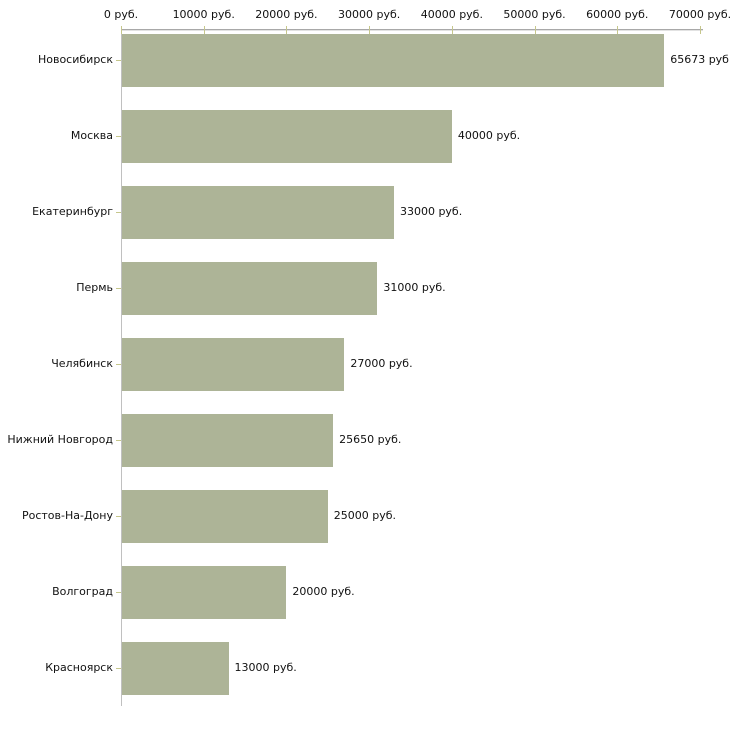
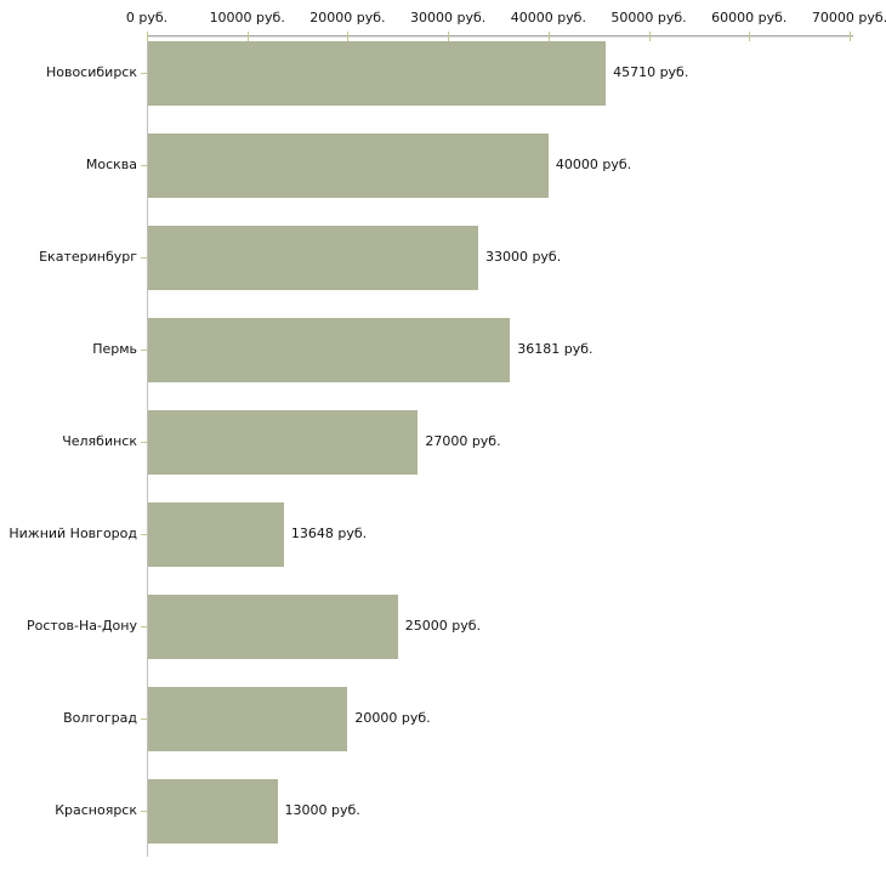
Новосибирск: 65673 -> 45710
Пермь: 31000 -> 36181
Нижний Новгород: 25650 -> 13648
